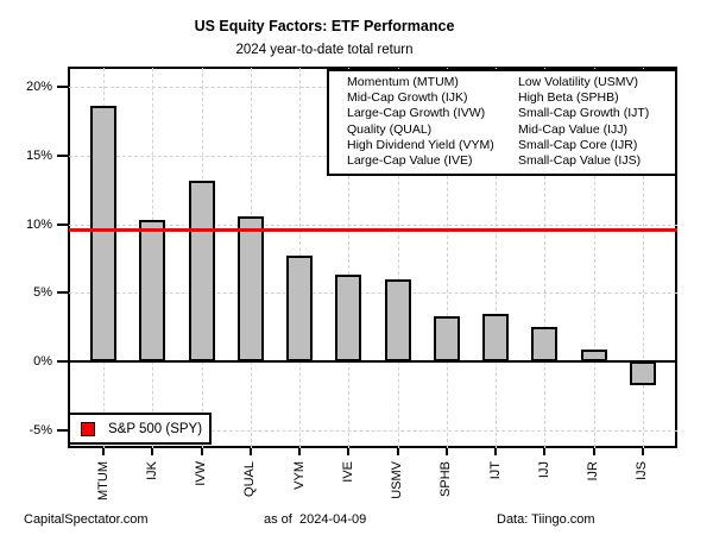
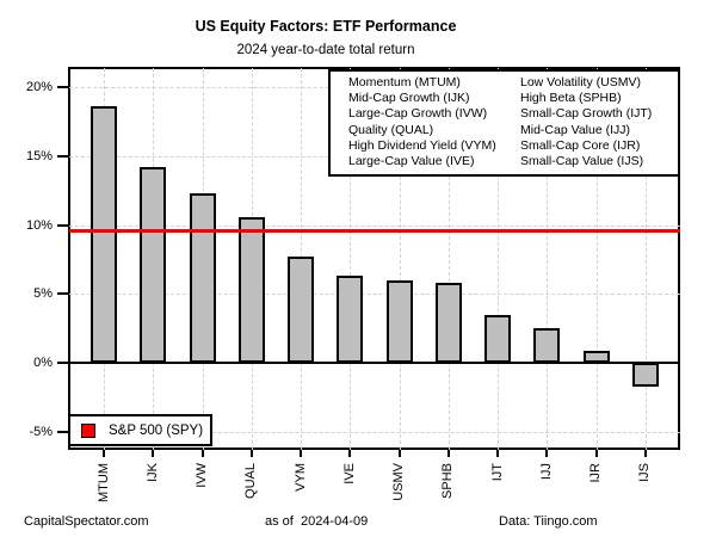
IJK: 10.3% -> 14.2%
IVW: 13.2% -> 12.3%
SPHB: 3.3% -> 5.8%
